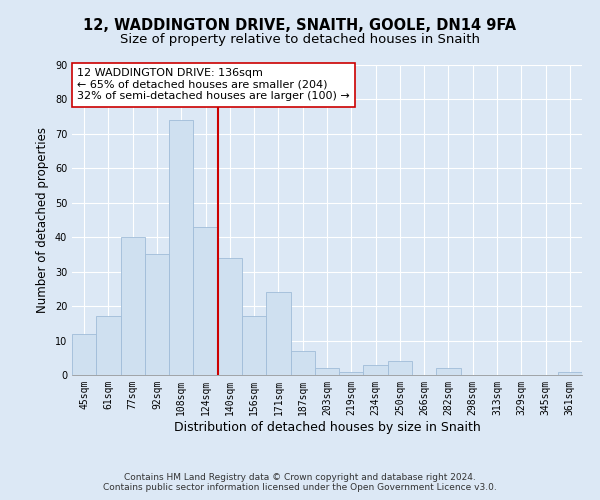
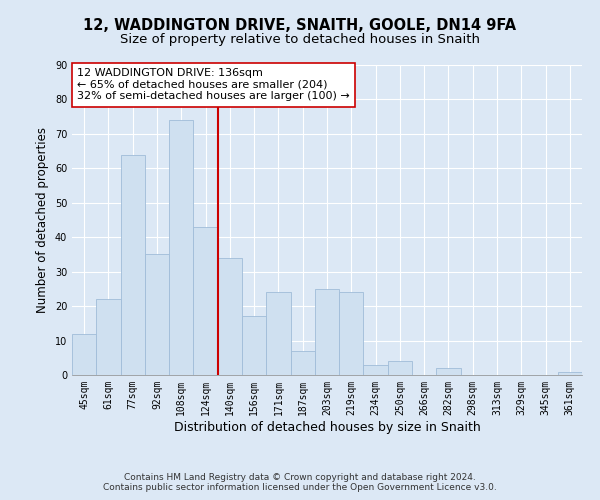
61sqm: 17 -> 22
77sqm: 40 -> 64
203sqm: 2 -> 25
219sqm: 1 -> 24
